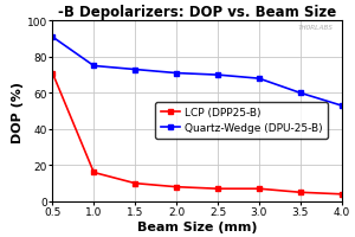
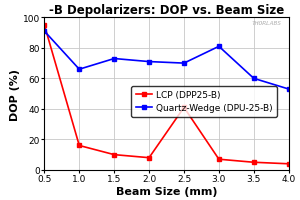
LCP (DPP25-B)/0.5: 71 -> 95
Quartz-Wedge (DPU-25-B)/1.0: 75 -> 66
LCP (DPP25-B)/2.5: 7 -> 41
Quartz-Wedge (DPU-25-B)/3.0: 68 -> 81
